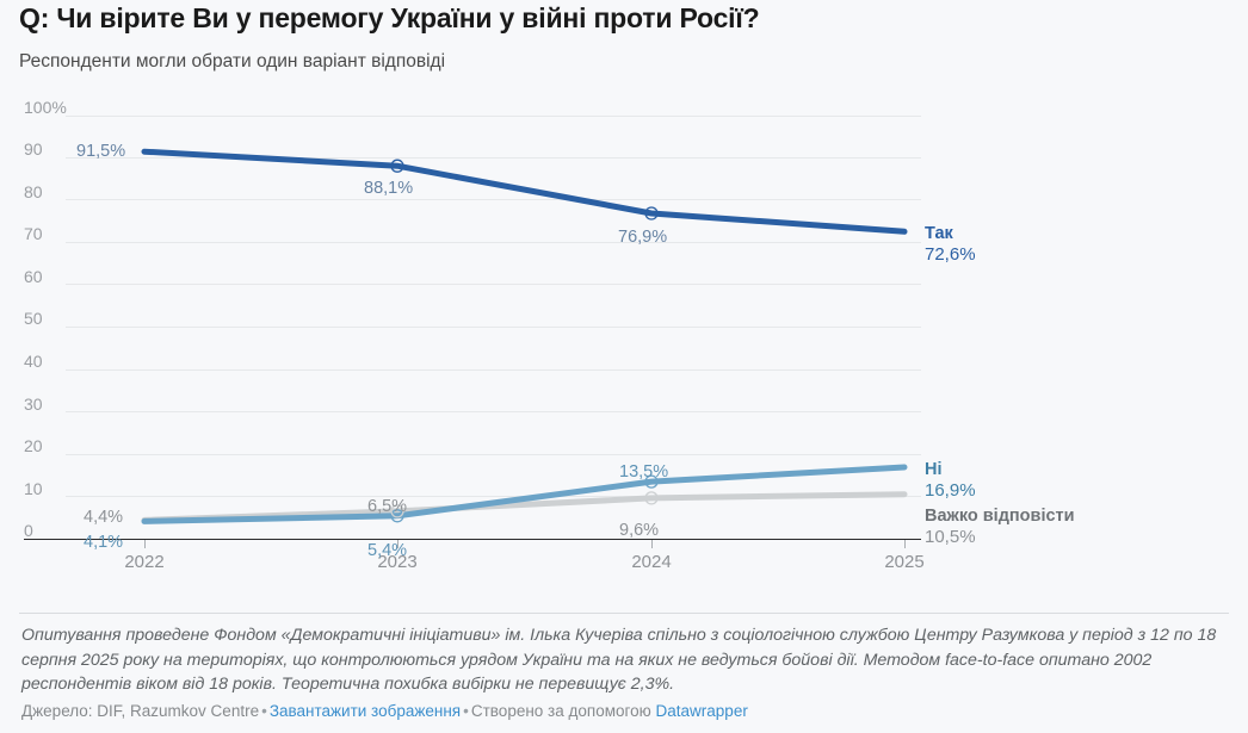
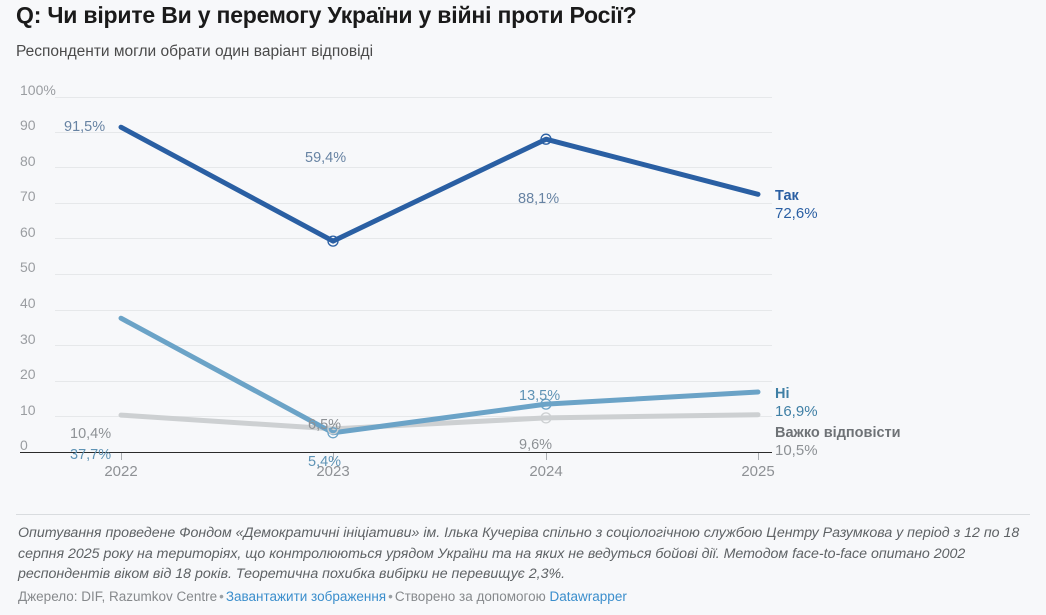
Ні/2022: 4,1% -> 37,7%
Важко відповісти/2022: 4,4% -> 10,4%
Так/2023: 88,1% -> 59,4%
Так/2024: 76,9% -> 88,1%
